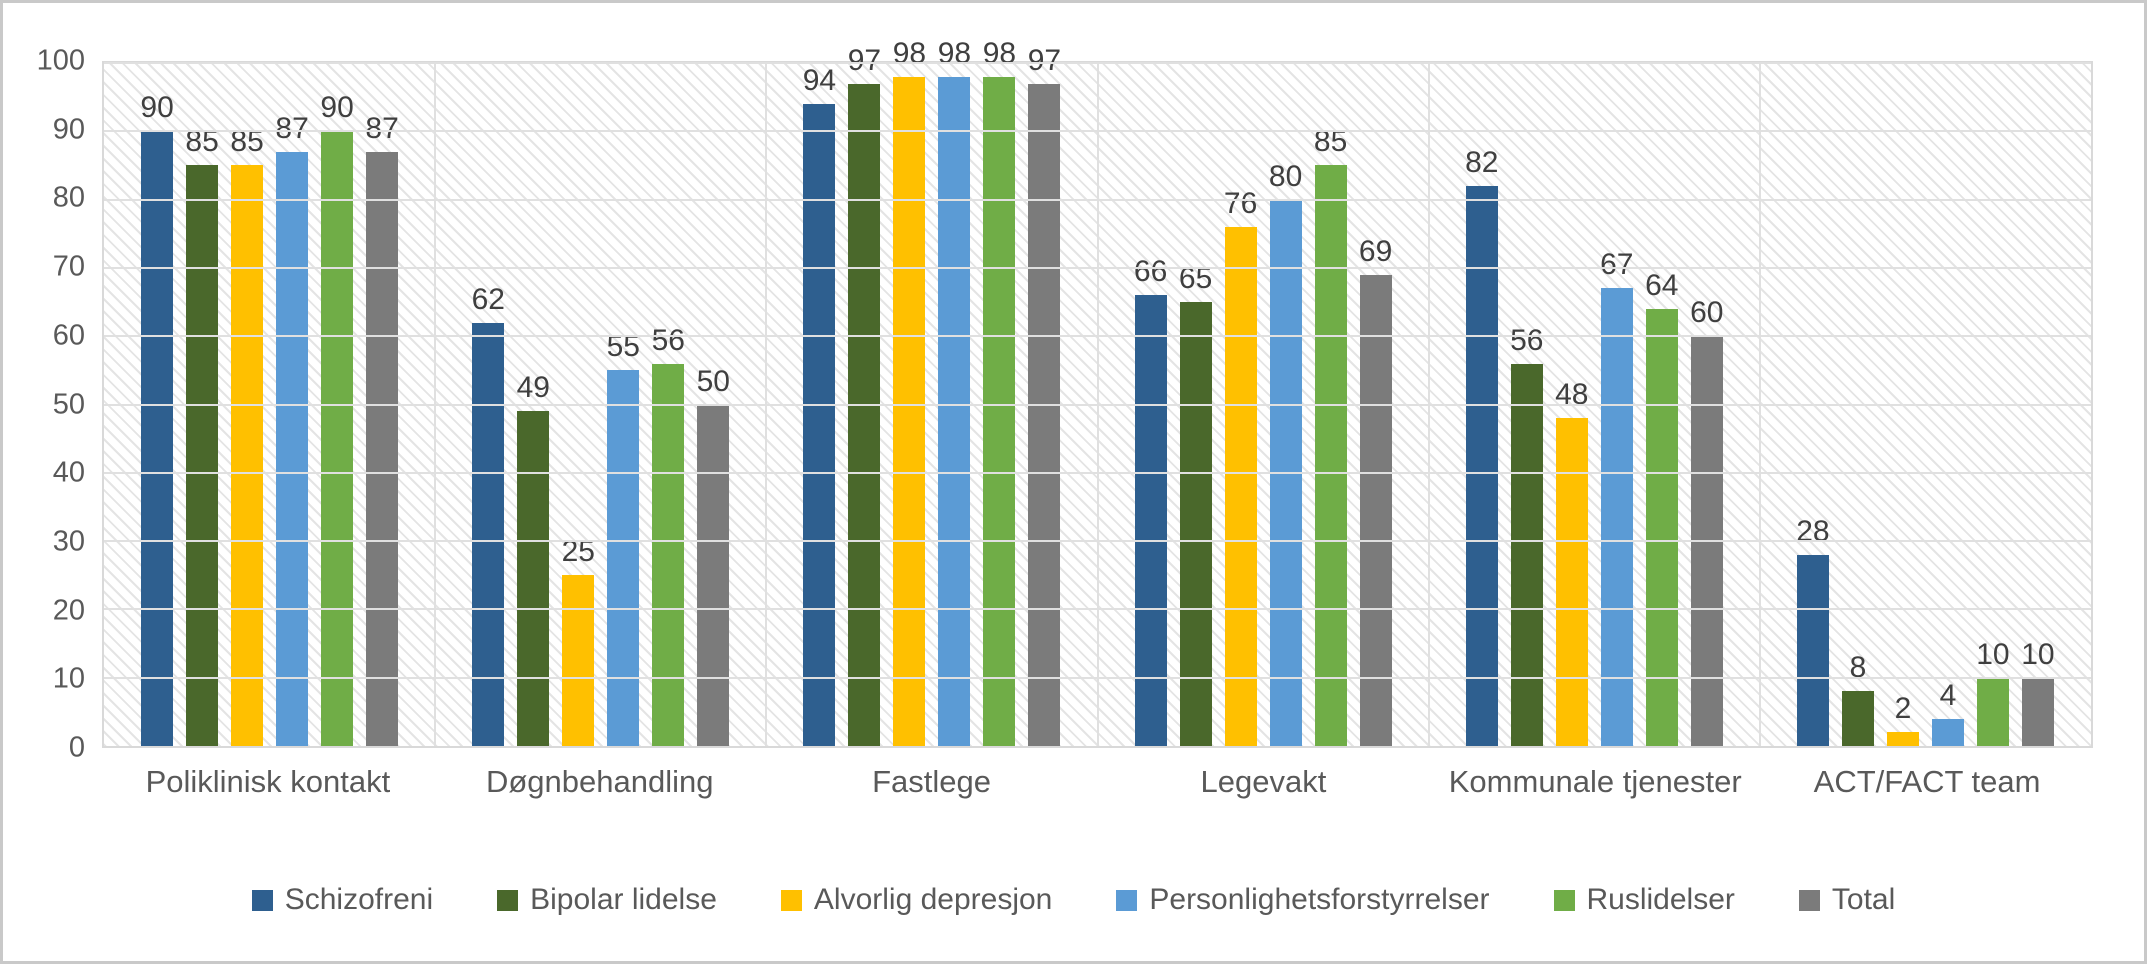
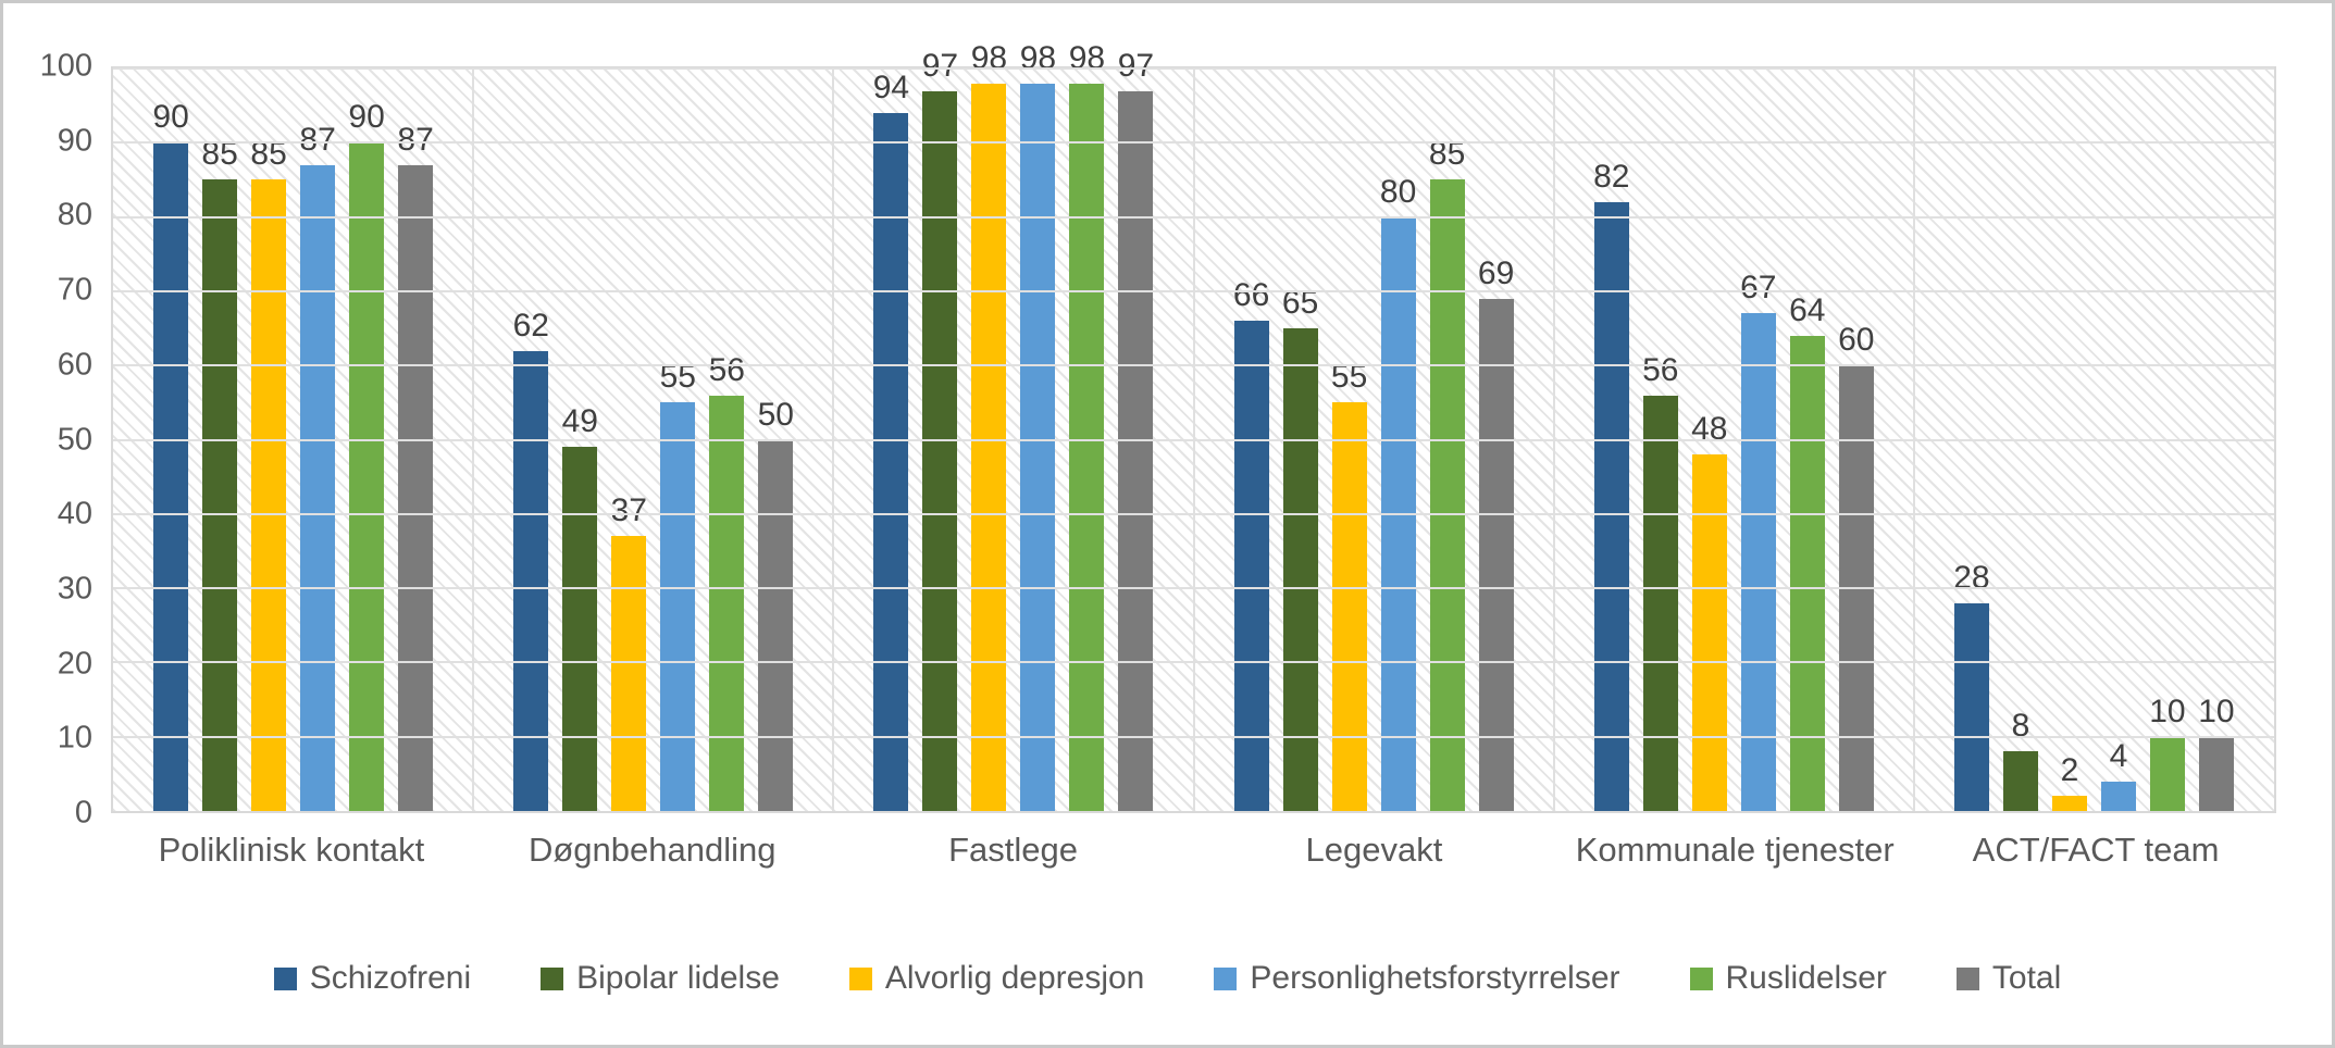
Alvorlig depresjon/Døgnbehandling: 25 -> 37
Alvorlig depresjon/Legevakt: 76 -> 55
